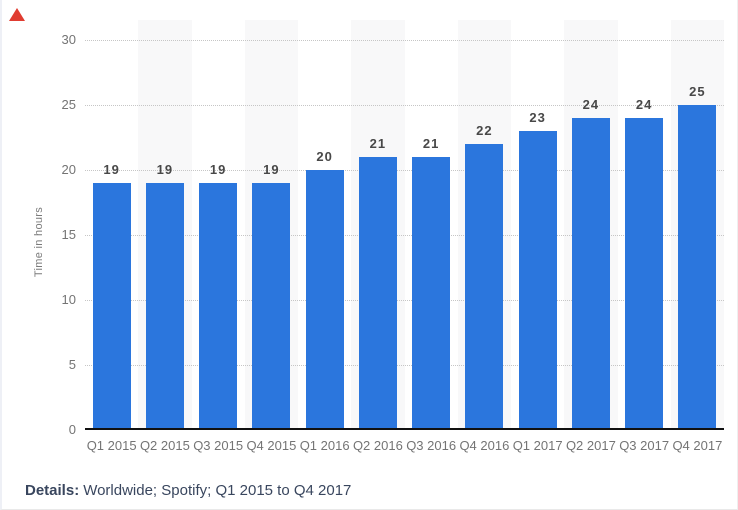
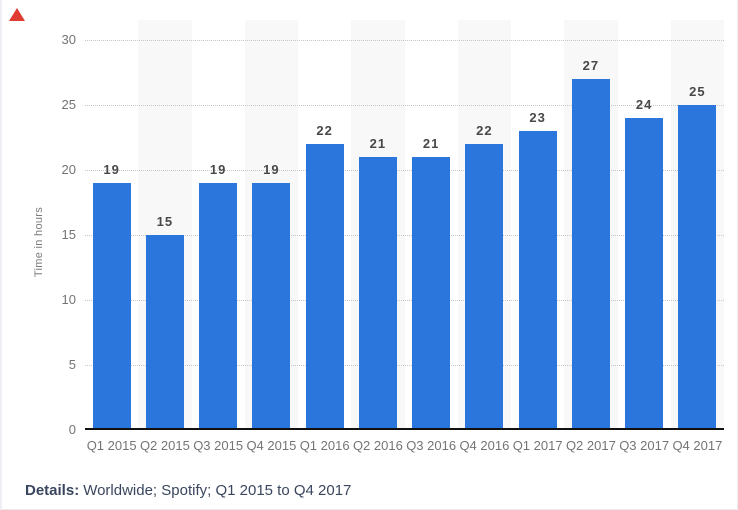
Q2 2015: 19 -> 15
Q1 2016: 20 -> 22
Q2 2017: 24 -> 27
